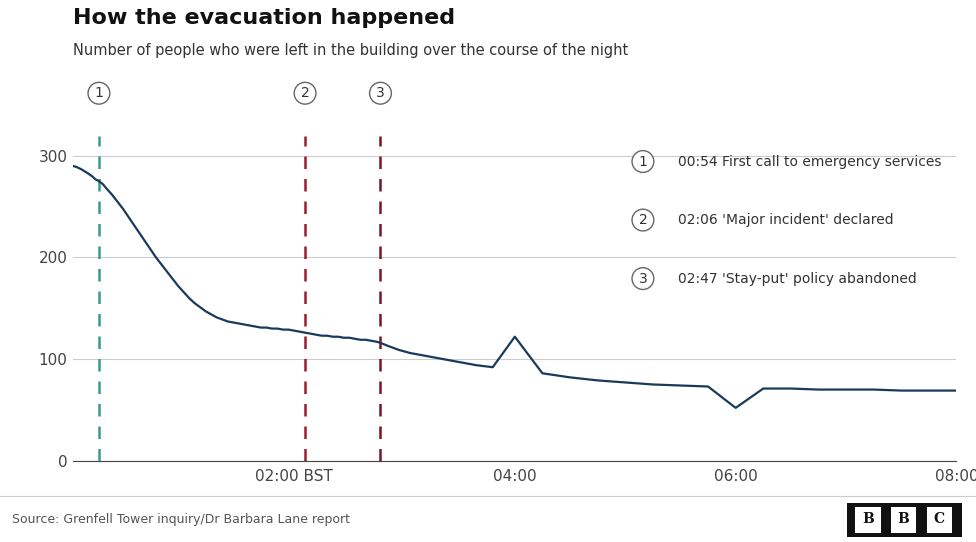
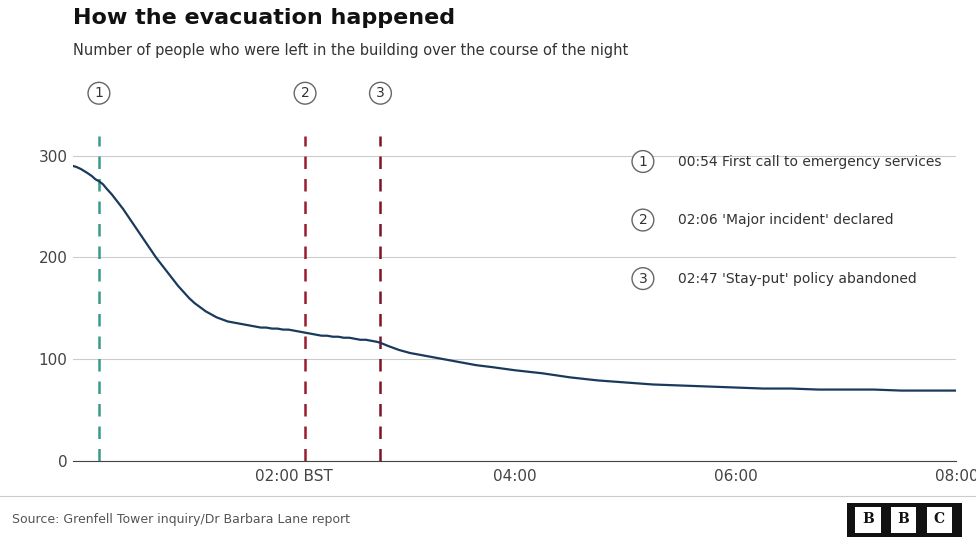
04:00: 122 -> 89
06:00: 52 -> 72
